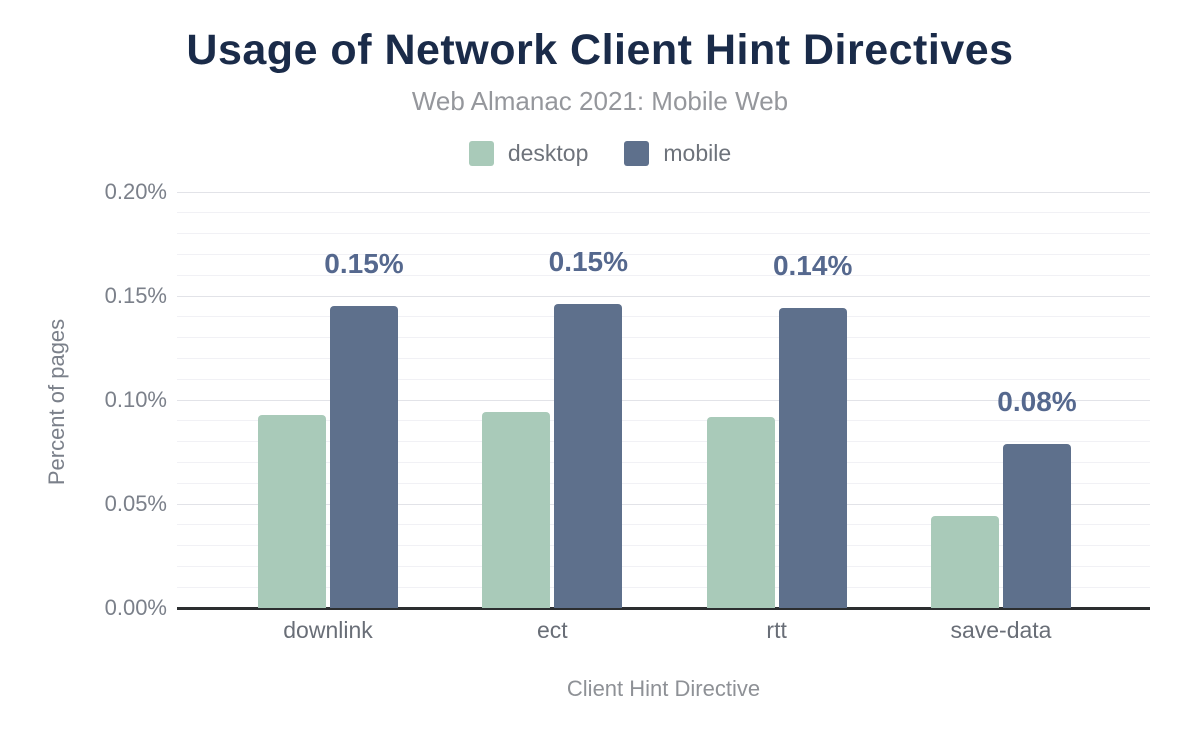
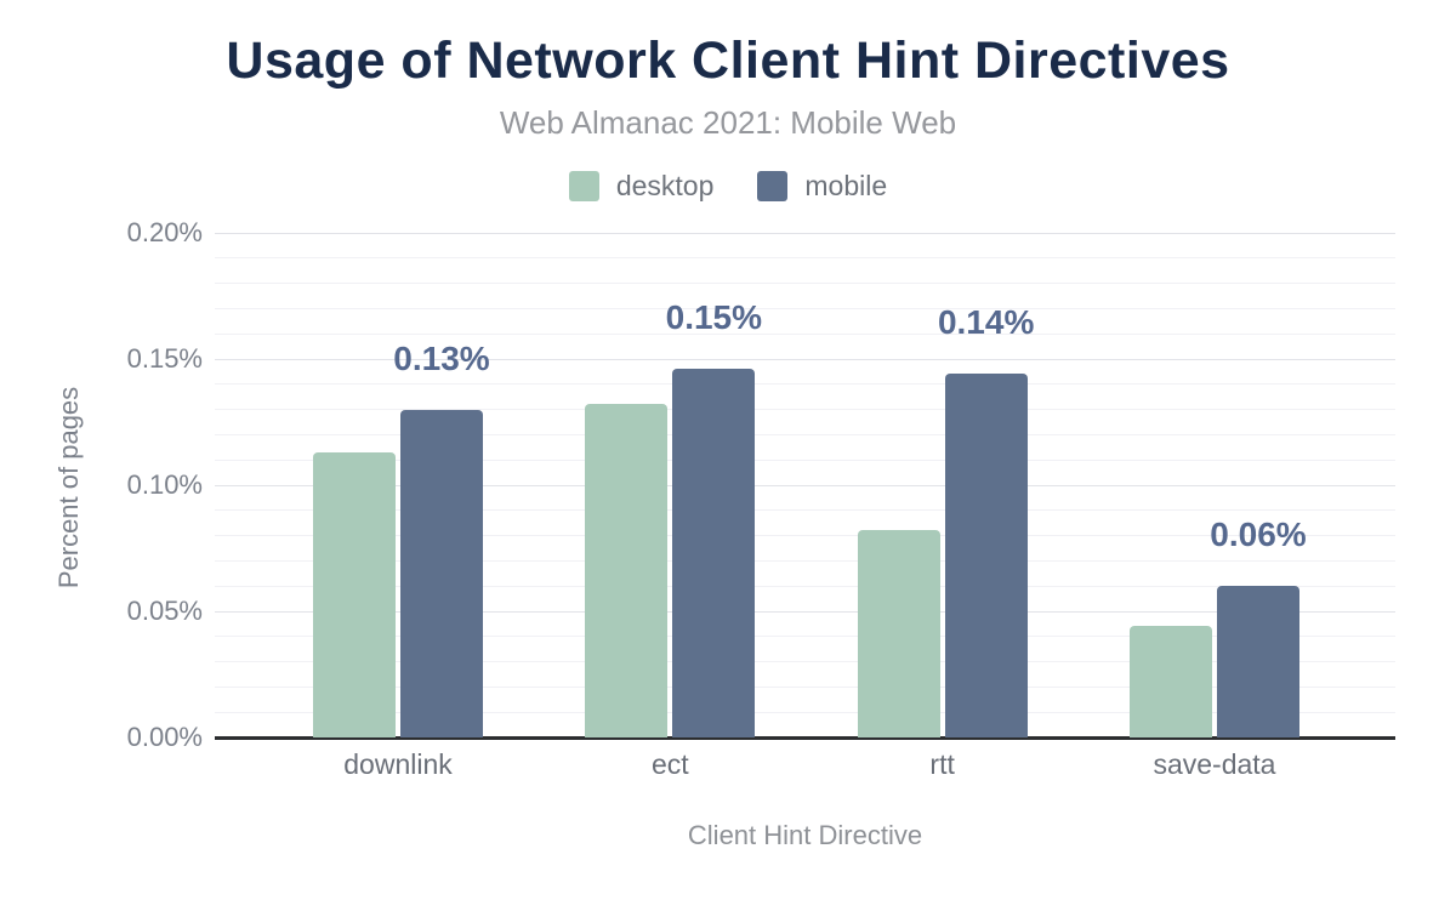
desktop/downlink: 0.093% -> 0.113%
mobile/downlink: 0.15% -> 0.13%
desktop/ect: 0.094% -> 0.132%
desktop/rtt: 0.092% -> 0.082%
mobile/save-data: 0.08% -> 0.06%
